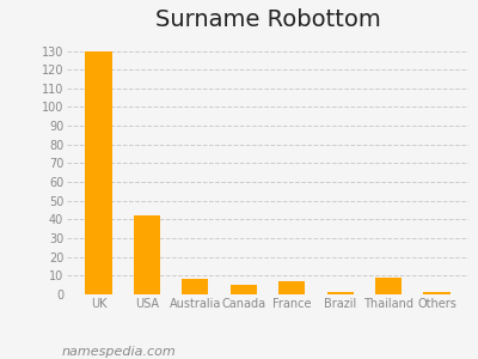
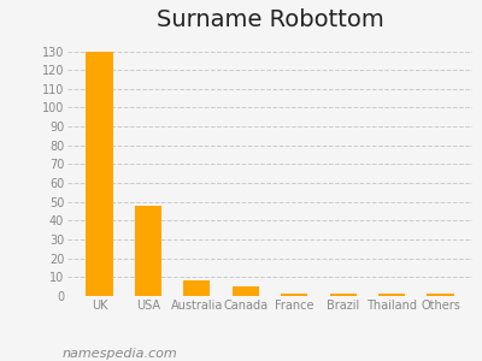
USA: 42 -> 48
France: 7 -> 1
Thailand: 9 -> 1
